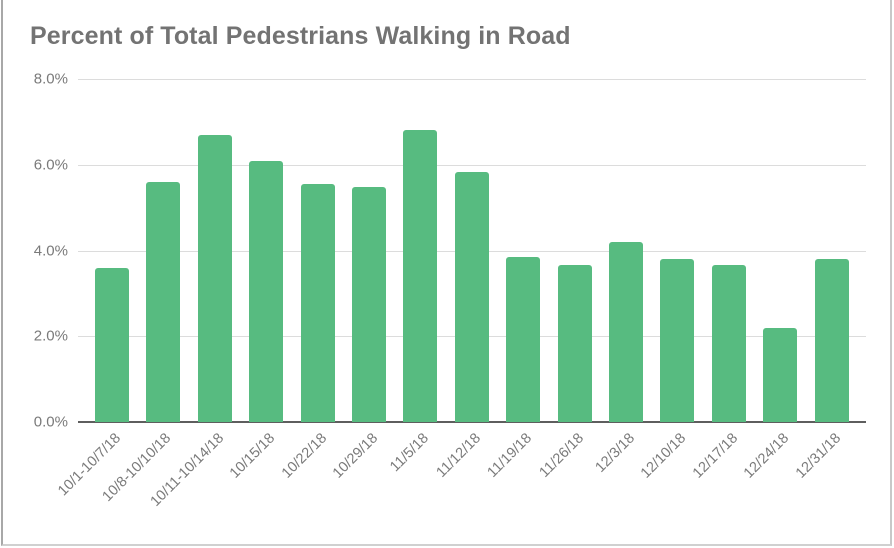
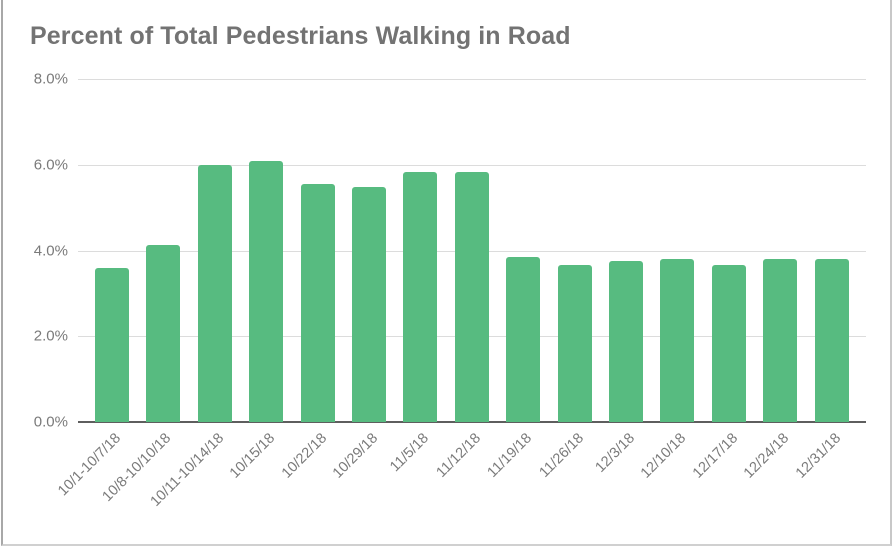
10/8-10/10/18: 5.6% -> 4.1%
10/11-10/14/18: 6.7% -> 6.0%
11/5/18: 6.8% -> 5.8%
12/3/18: 4.2% -> 3.8%
12/24/18: 2.2% -> 3.8%
